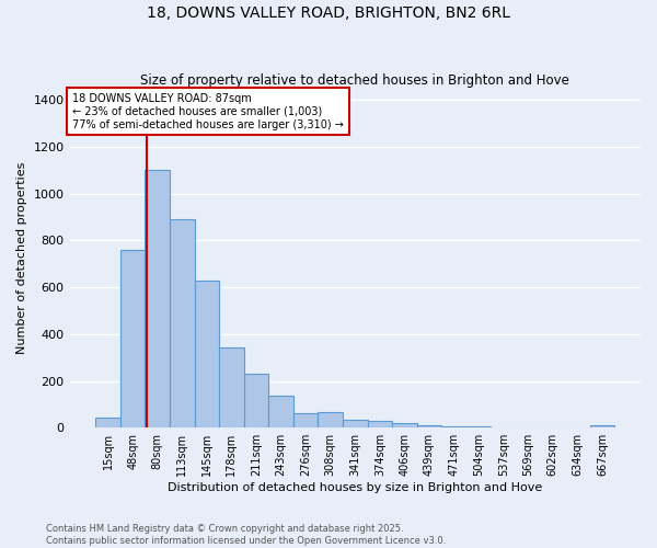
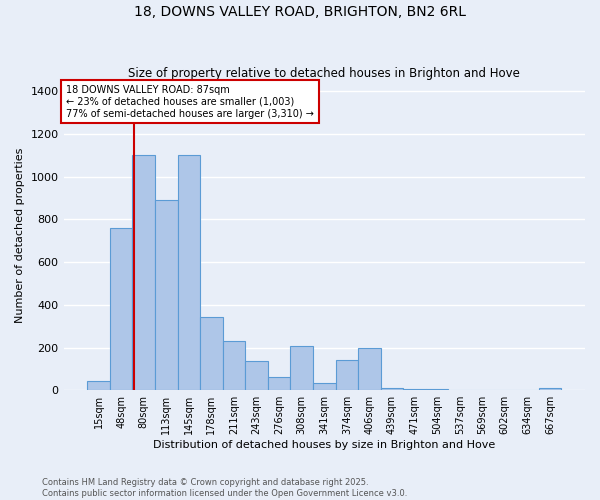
145sqm: 630 -> 1100
308sqm: 68 -> 205
374sqm: 30 -> 140
406sqm: 20 -> 200
